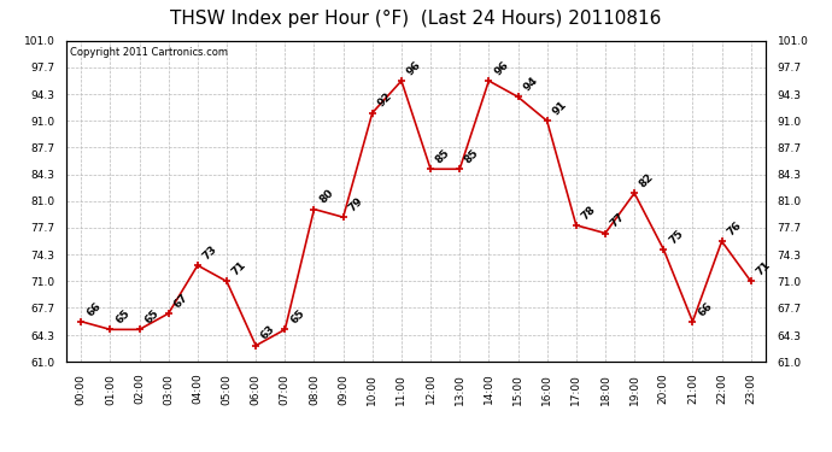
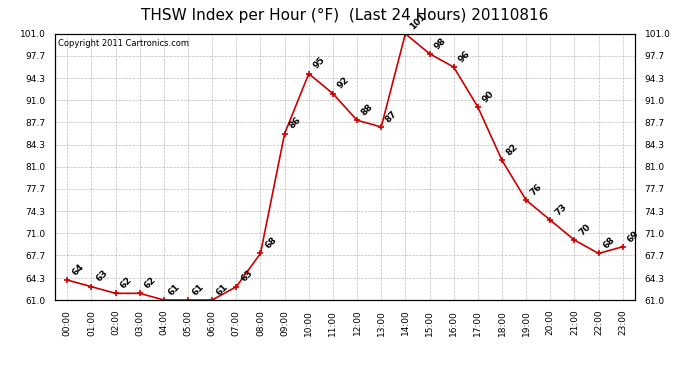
00:00: 66 -> 64
01:00: 65 -> 63
02:00: 65 -> 62
03:00: 67 -> 62
04:00: 73 -> 61
05:00: 71 -> 61
06:00: 63 -> 61
07:00: 65 -> 63
08:00: 80 -> 68
09:00: 79 -> 86
10:00: 92 -> 95
11:00: 96 -> 92
12:00: 85 -> 88
13:00: 85 -> 87
14:00: 96 -> 101
15:00: 94 -> 98
16:00: 91 -> 96
17:00: 78 -> 90
18:00: 77 -> 82
19:00: 82 -> 76
20:00: 75 -> 73
21:00: 66 -> 70
22:00: 76 -> 68
23:00: 71 -> 69
